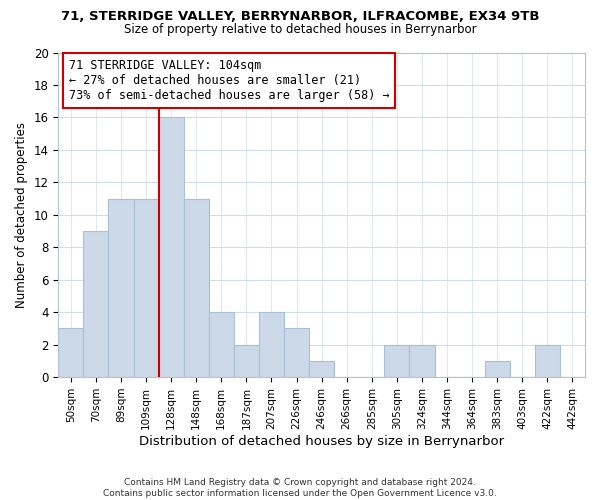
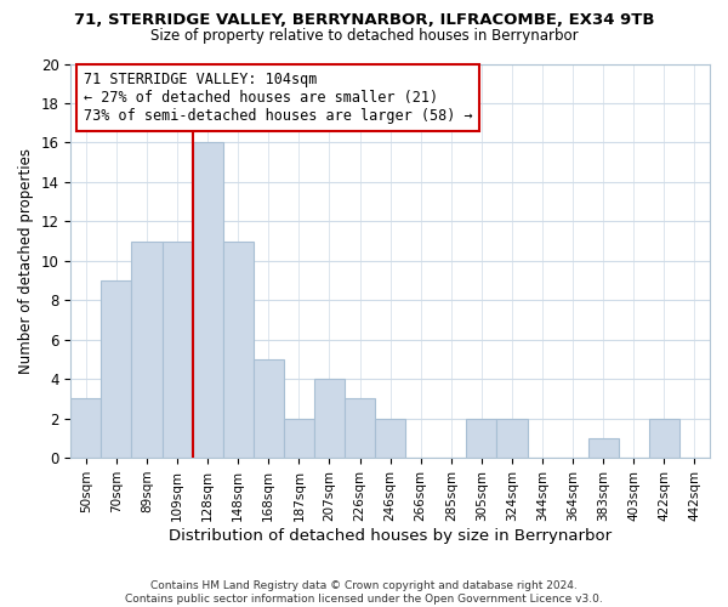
168sqm: 4 -> 5
246sqm: 1 -> 2
